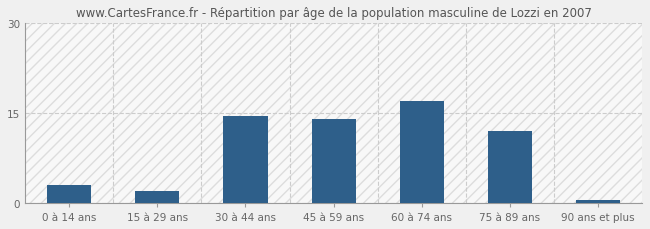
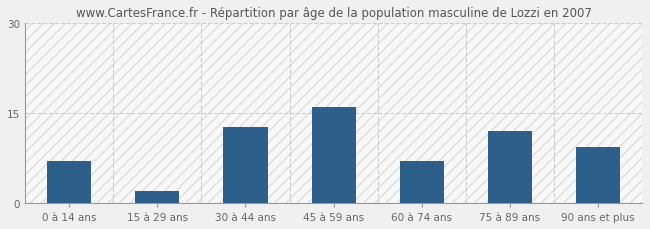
0 à 14 ans: 3.0 -> 7.0
30 à 44 ans: 14.5 -> 12.6
45 à 59 ans: 14.0 -> 16.0
60 à 74 ans: 17.0 -> 7.0
90 ans et plus: 0.5 -> 9.4
